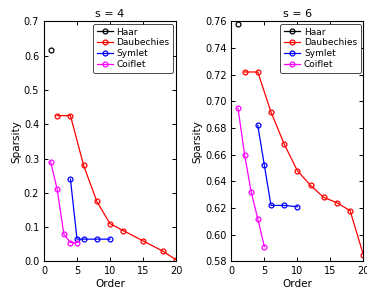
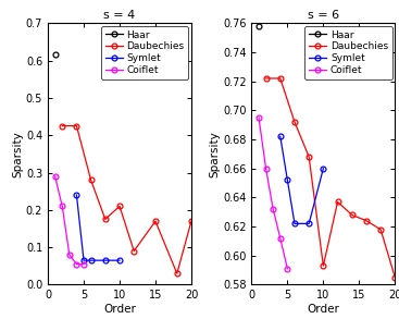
s = 4/Daubechies/10: 0.110 -> 0.210
s = 4/Daubechies/15: 0.060 -> 0.170
s = 4/Daubechies/20: 0.005 -> 0.170
s = 6/Daubechies/10: 0.648 -> 0.593
s = 6/Symlet/10: 0.621 -> 0.660
